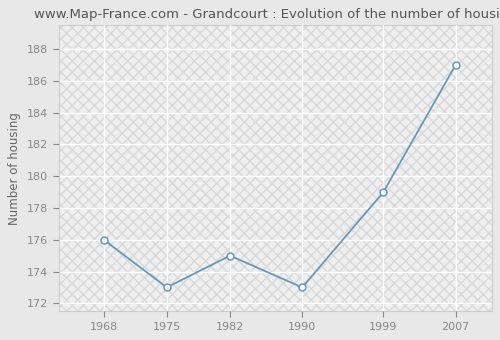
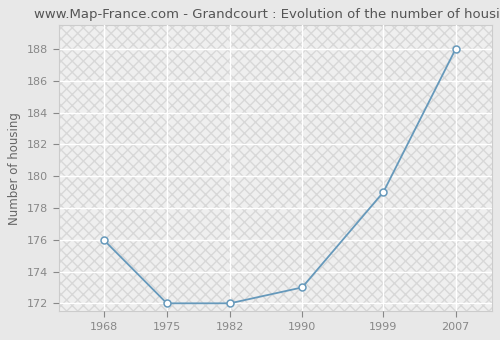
1975: 173 -> 172
1982: 175 -> 172
2007: 187 -> 188
